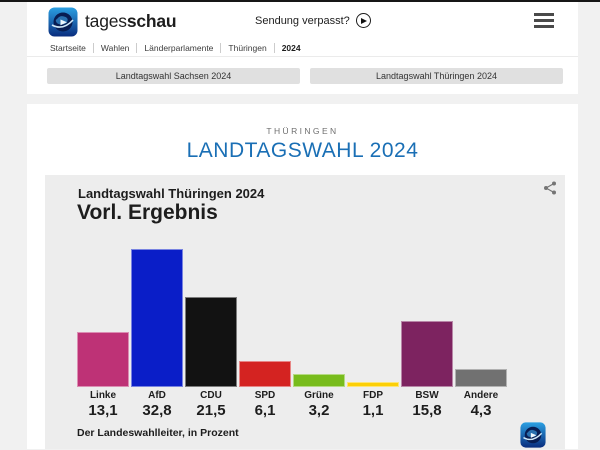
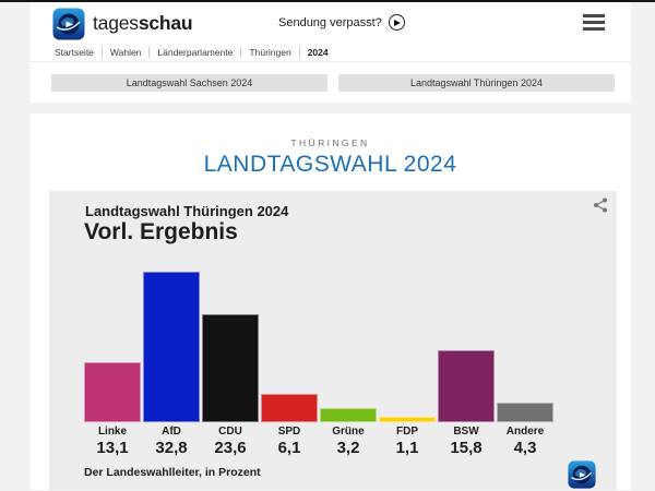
CDU: 21,5 -> 23,6
